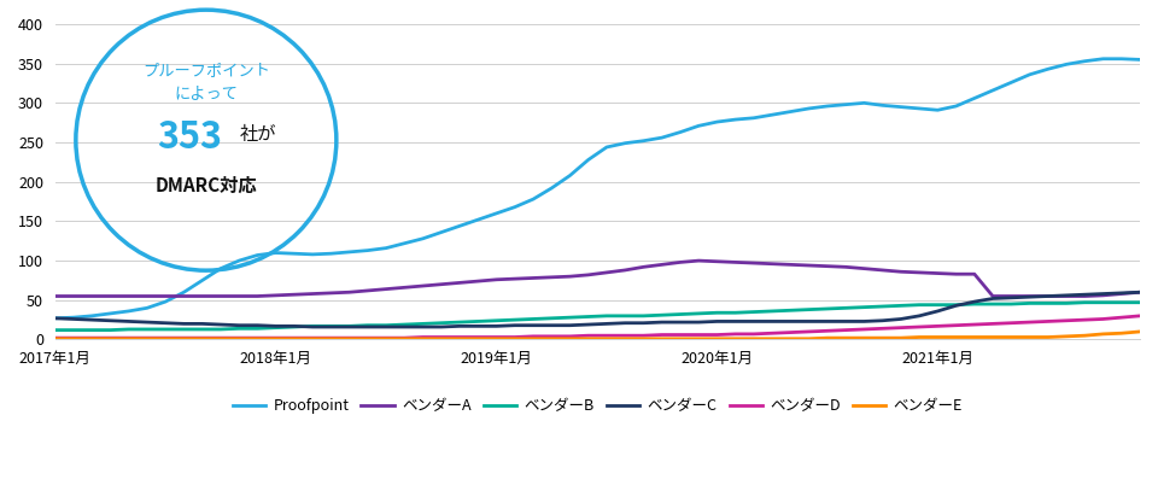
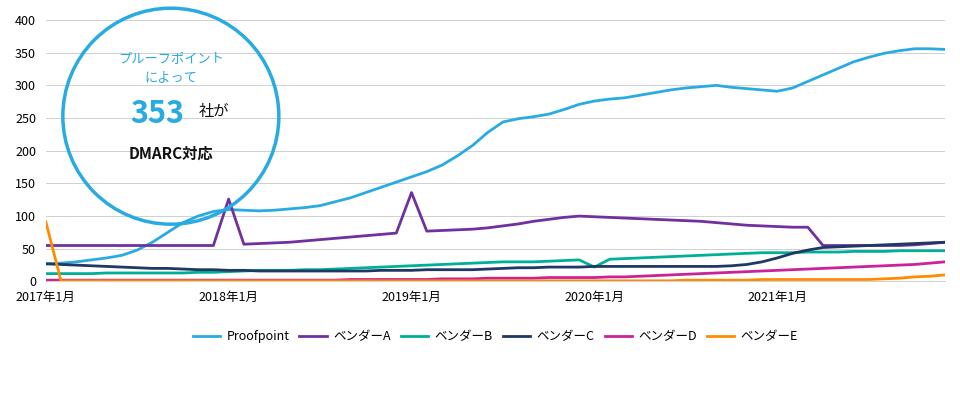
ベンダーE/2017年1月: 1 -> 92
ベンダーA/2018年1月: 56 -> 126
ベンダーA/2019年1月: 76 -> 136
ベンダーB/2020年1月: 34 -> 22
